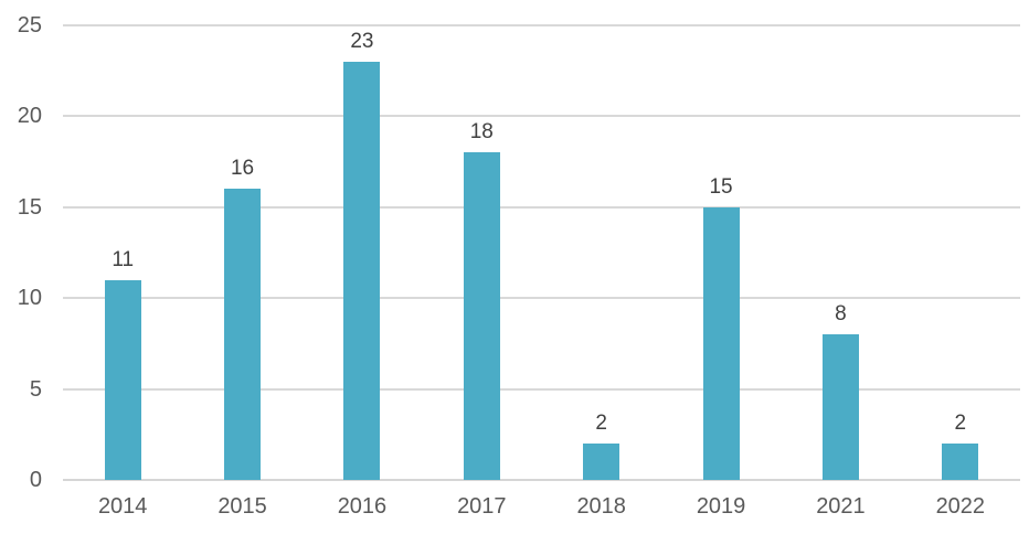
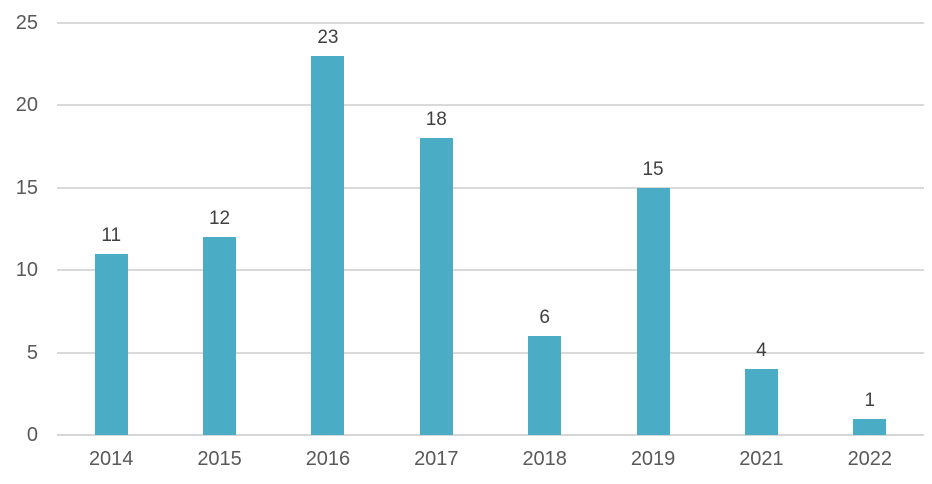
2015: 16 -> 12
2018: 2 -> 6
2021: 8 -> 4
2022: 2 -> 1
